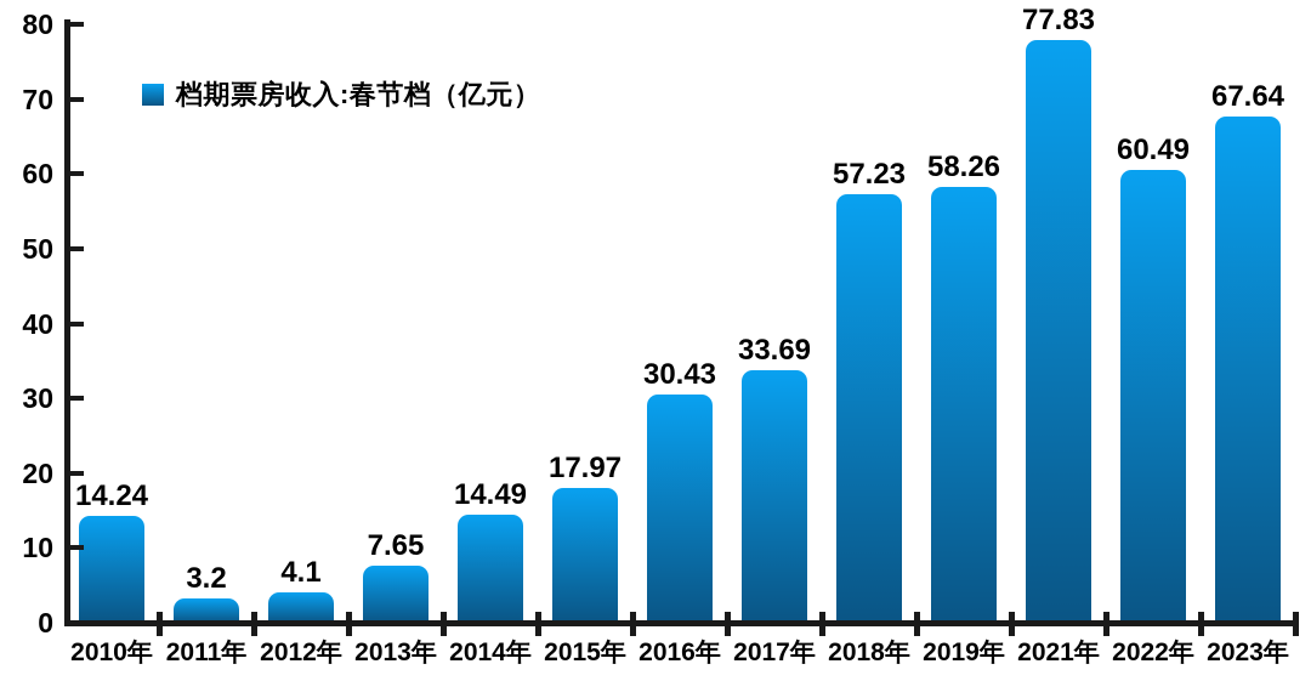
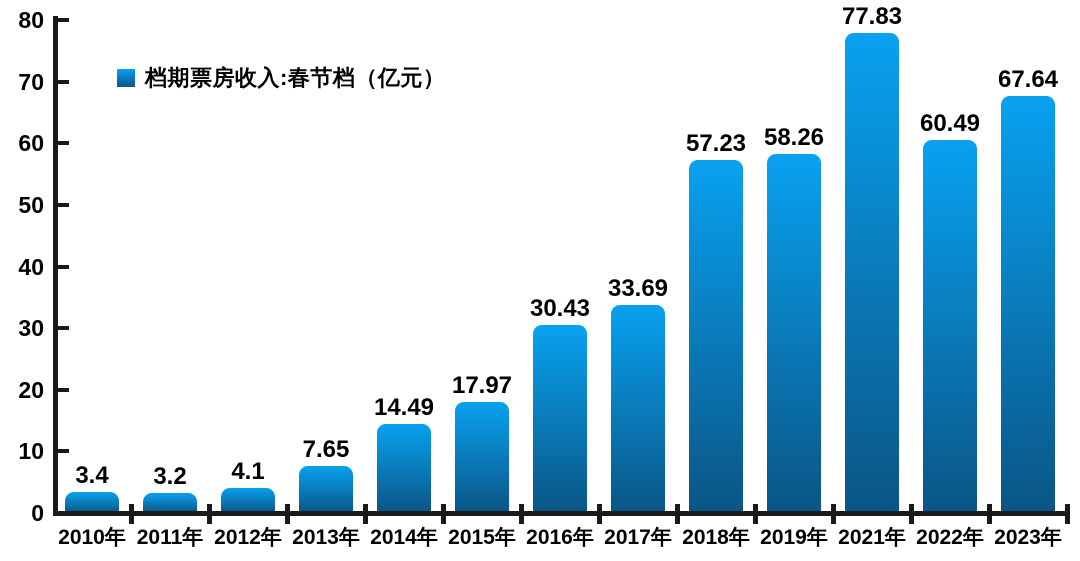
2010年: 14.24 -> 3.4
